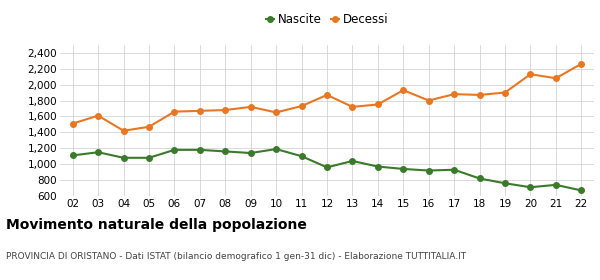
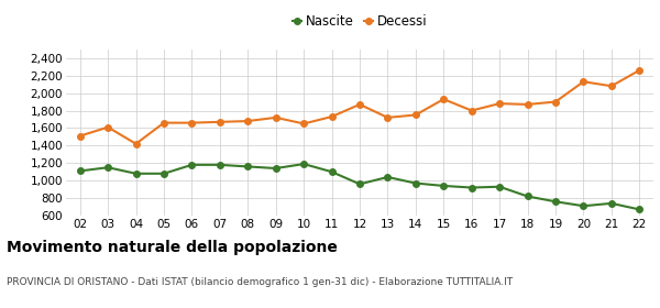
Decessi/05: 1,470 -> 1,660
